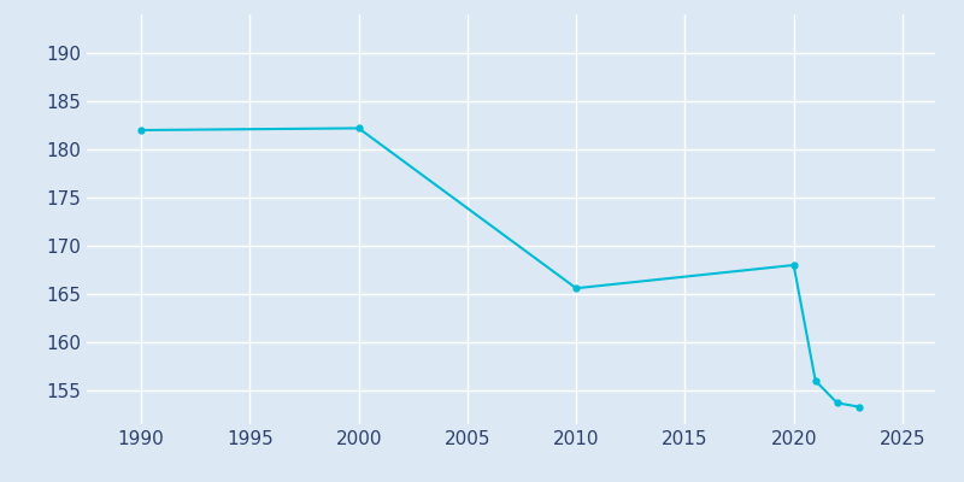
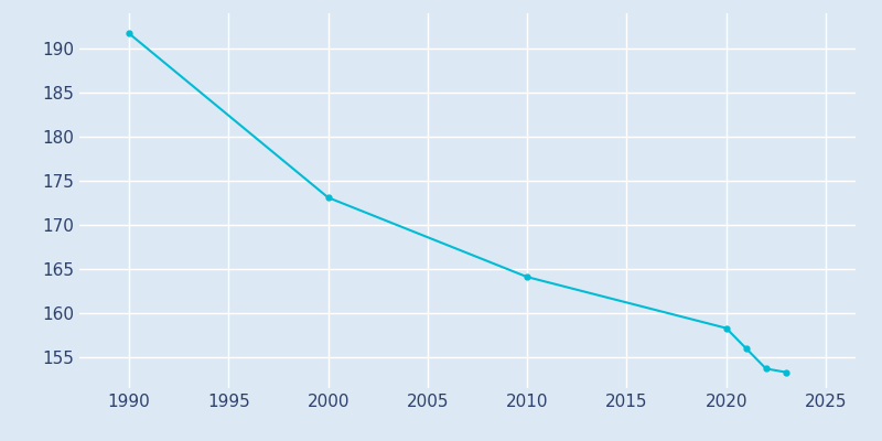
1990: 182.0 -> 191.7
2000: 182.2 -> 173.1
2010: 165.6 -> 164.1
2020: 168.0 -> 158.3
